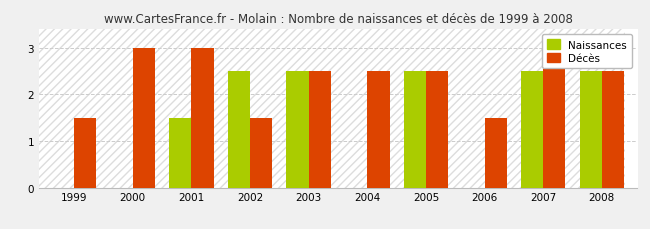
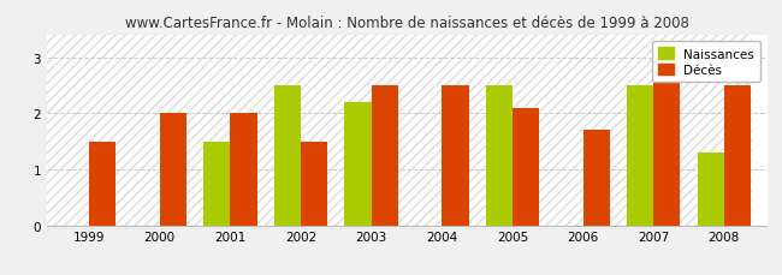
Décès/2000: 3.0 -> 2.0
Décès/2001: 3.0 -> 2.0
Naissances/2003: 2.5 -> 2.2
Décès/2005: 2.5 -> 2.1
Décès/2006: 1.5 -> 1.7
Naissances/2008: 2.5 -> 1.3
